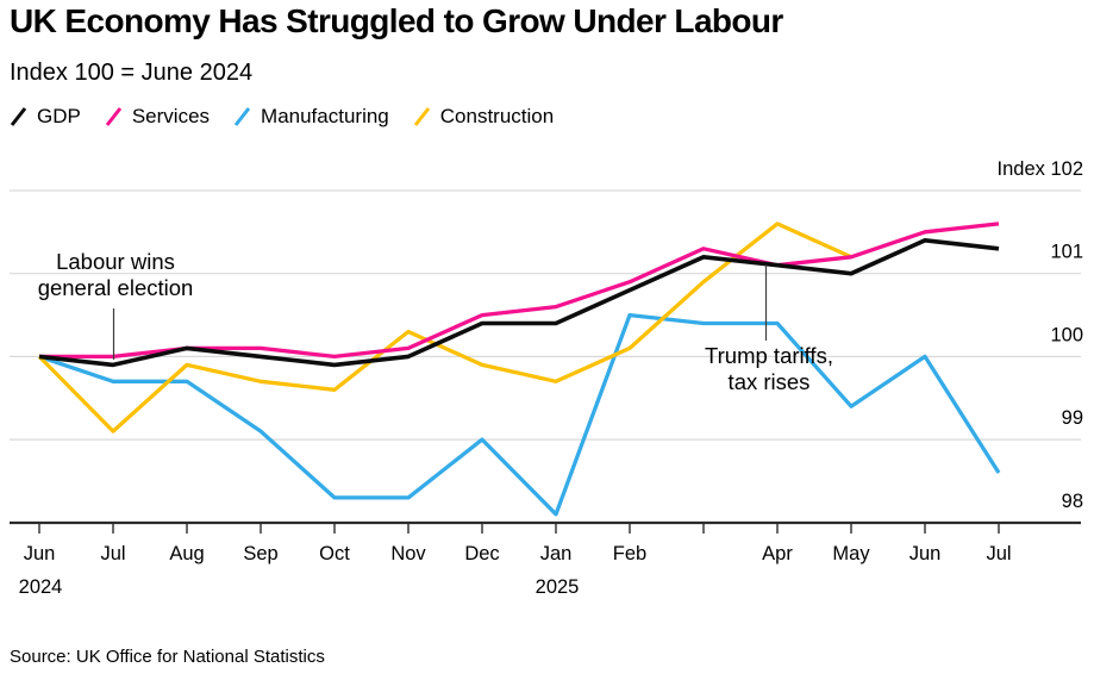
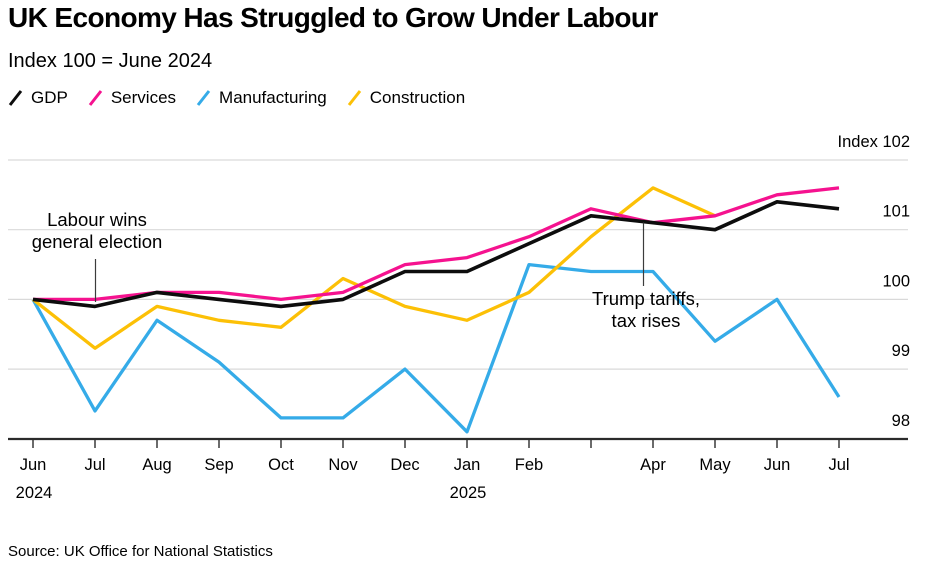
Manufacturing/Jul 2024: 99.7 -> 98.4
Construction/Jul 2024: 99.1 -> 99.3
